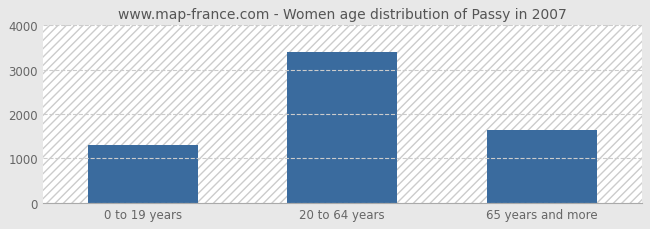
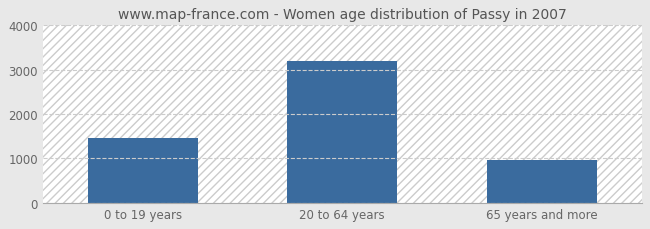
0 to 19 years: 1300 -> 1450
20 to 64 years: 3400 -> 3200
65 years and more: 1650 -> 980
